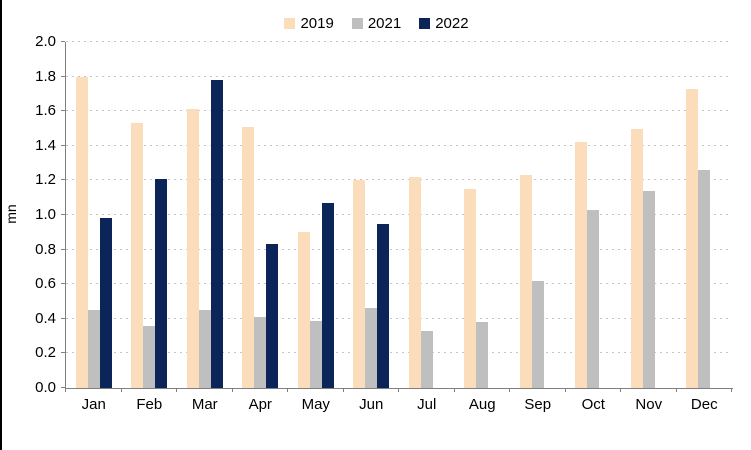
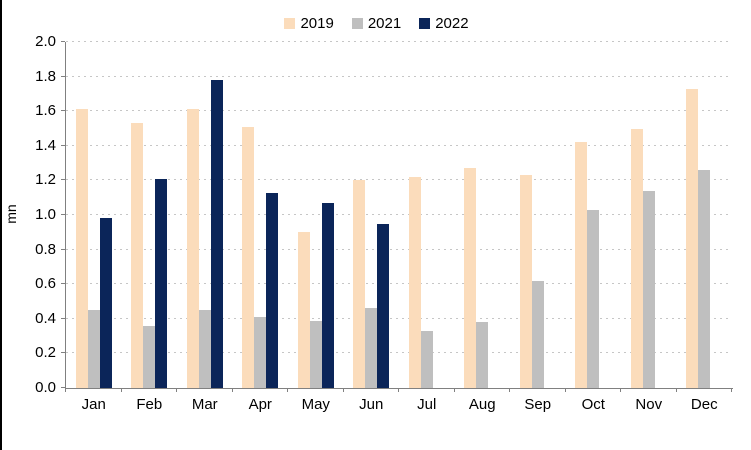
2019/Jan: 1.80 -> 1.61
2022/Apr: 0.83 -> 1.13
2019/Aug: 1.15 -> 1.27
